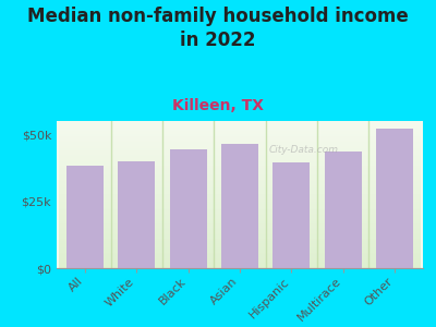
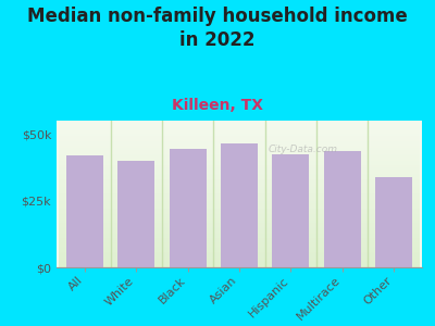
All: $38.5k -> $42.0k
Hispanic: $39.5k -> $42.5k
Other: $52.0k -> $34.0k
